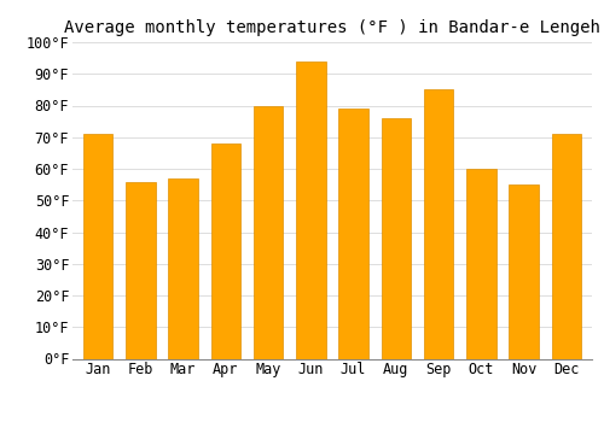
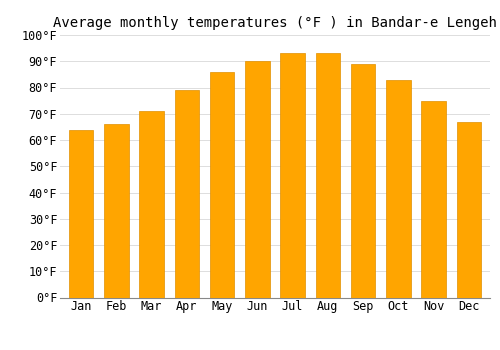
Jan: 71°F -> 64°F
Feb: 56°F -> 66°F
Mar: 57°F -> 71°F
Apr: 68°F -> 79°F
May: 80°F -> 86°F
Jun: 94°F -> 90°F
Jul: 79°F -> 93°F
Aug: 76°F -> 93°F
Sep: 85°F -> 89°F
Oct: 60°F -> 83°F
Nov: 55°F -> 75°F
Dec: 71°F -> 67°F
